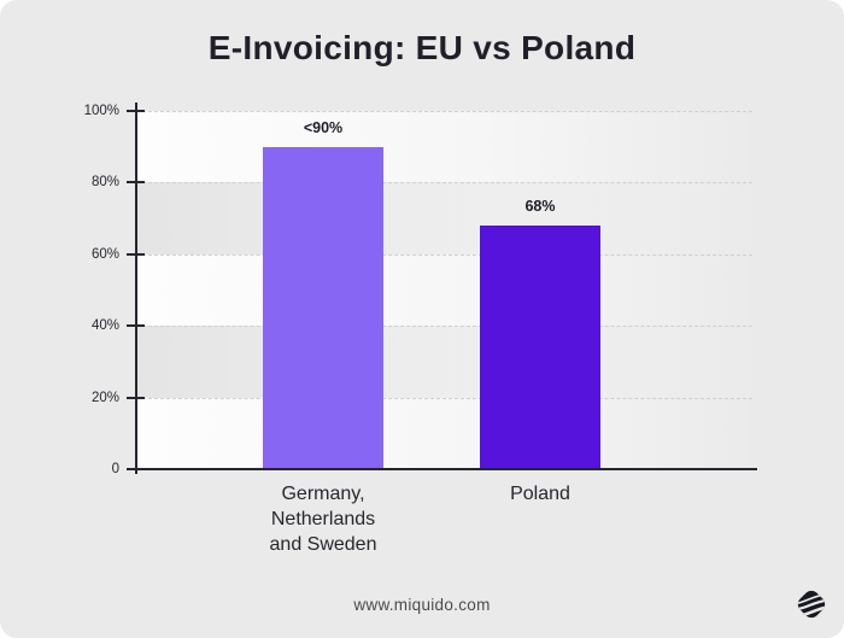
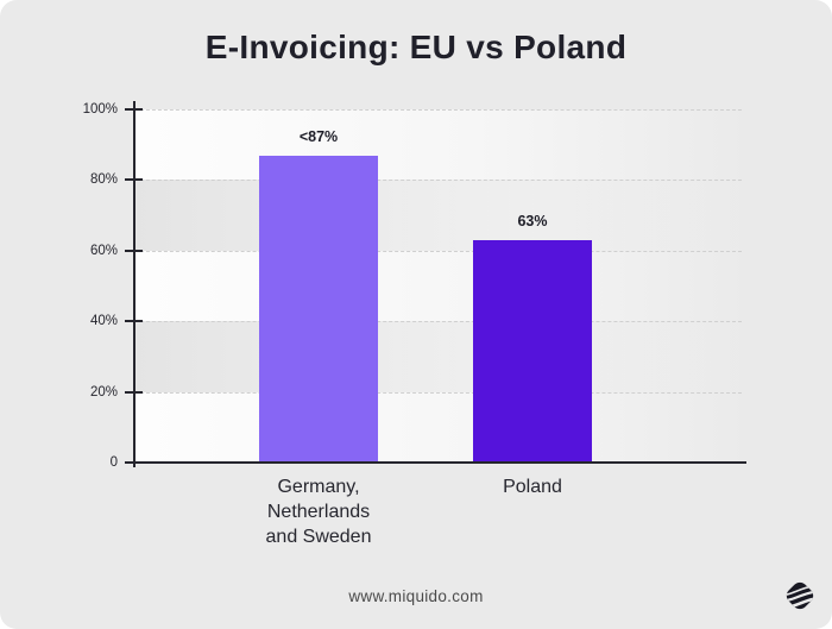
Germany, Netherlands and Sweden: 90 -> 87
Poland: 68% -> 63%
